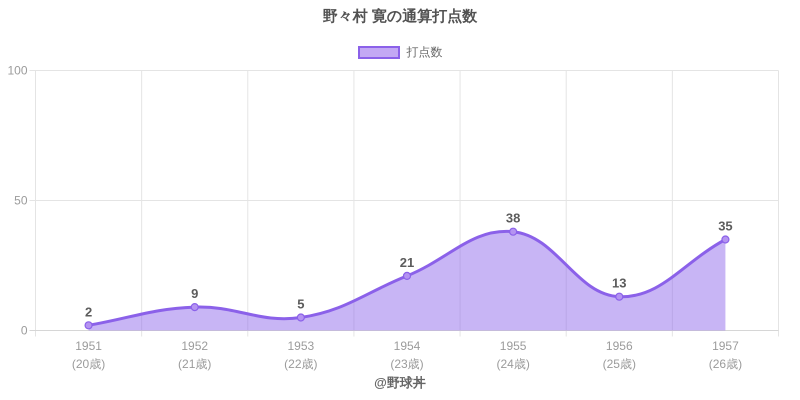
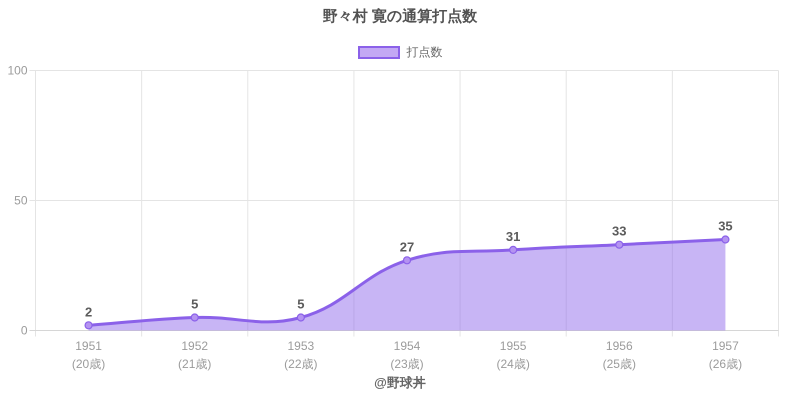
1952: 9 -> 5
1954: 21 -> 27
1955: 38 -> 31
1956: 13 -> 33
